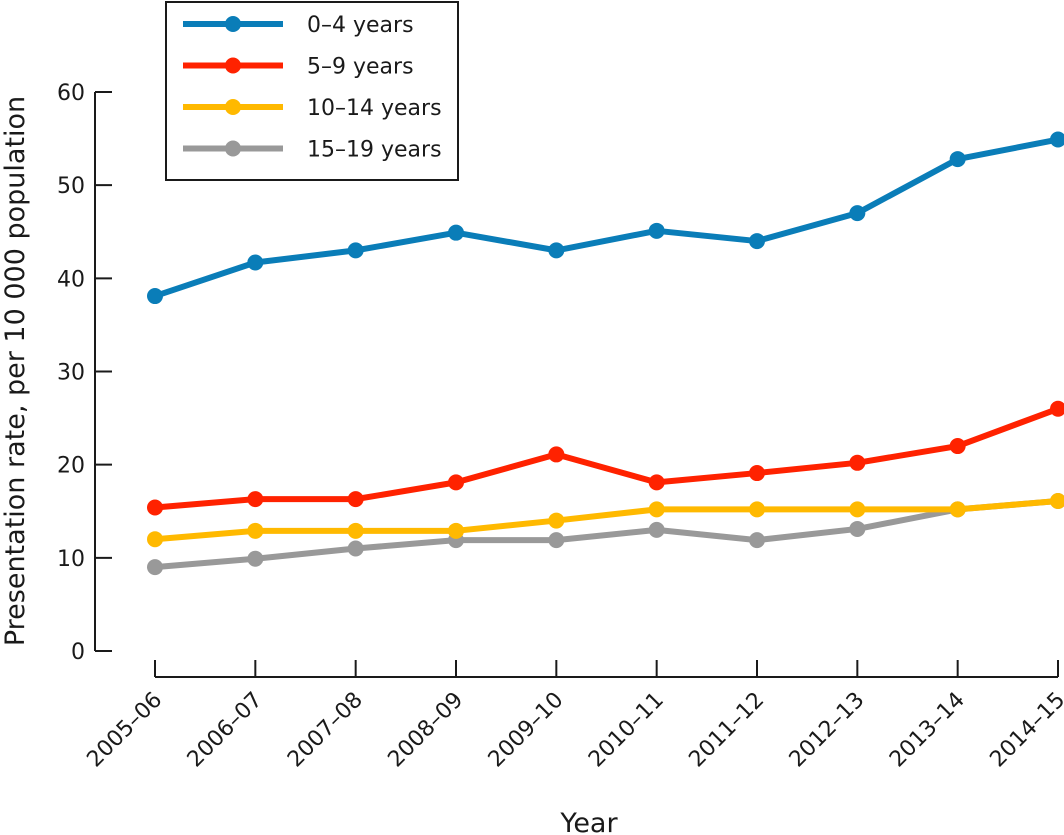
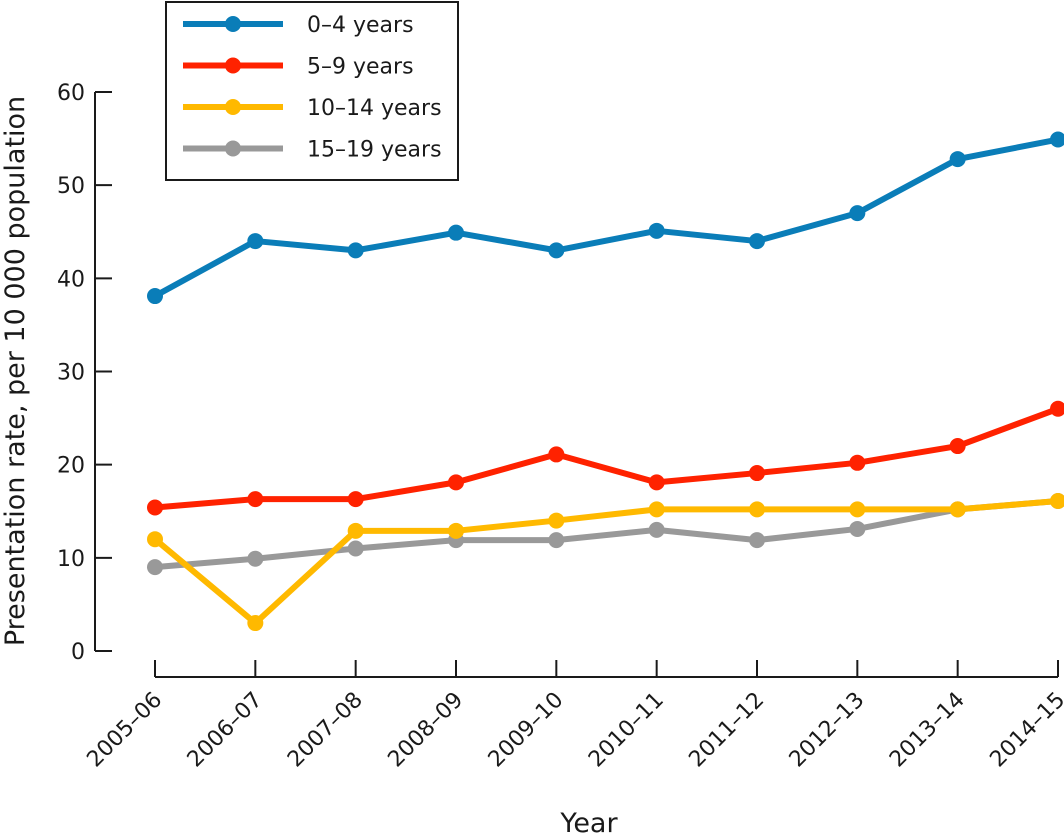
0–4 years/2006–07: 42 -> 44
10–14 years/2006–07: 13 -> 3
